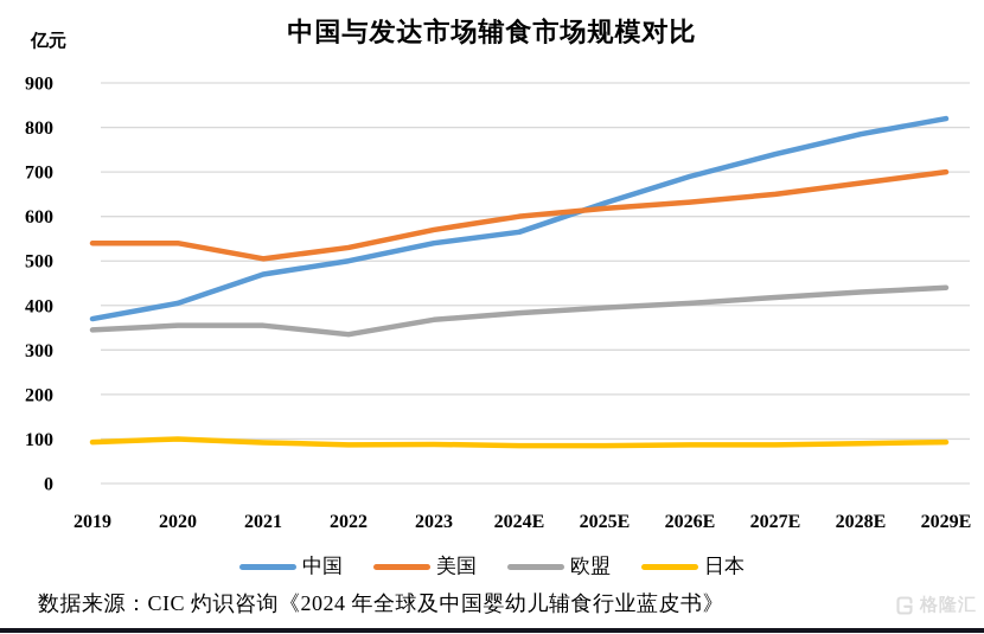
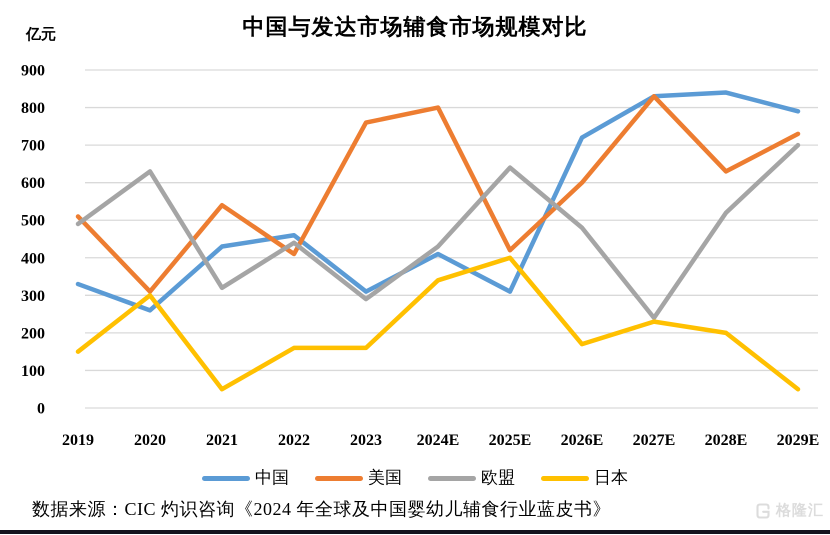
中国/2019: 370 -> 330
美国/2019: 540 -> 510
欧盟/2019: 340 -> 490
日本/2019: 90 -> 150
中国/2020: 400 -> 260
美国/2020: 540 -> 310
欧盟/2020: 360 -> 630
日本/2020: 100 -> 300
中国/2021: 470 -> 430
美国/2021: 500 -> 540
欧盟/2021: 360 -> 320
日本/2021: 90 -> 50
中国/2022: 500 -> 460
美国/2022: 530 -> 410
欧盟/2022: 340 -> 440
日本/2022: 90 -> 160
中国/2023: 540 -> 310
美国/2023: 570 -> 760
欧盟/2023: 370 -> 290
日本/2023: 90 -> 160
中国/2024E: 560 -> 410
美国/2024E: 600 -> 800
欧盟/2024E: 380 -> 430
日本/2024E: 80 -> 340
中国/2025E: 630 -> 310
美国/2025E: 620 -> 420
欧盟/2025E: 400 -> 640
日本/2025E: 80 -> 400
中国/2026E: 690 -> 720
美国/2026E: 630 -> 600
欧盟/2026E: 400 -> 480
日本/2026E: 90 -> 170
中国/2027E: 740 -> 830
美国/2027E: 650 -> 830
欧盟/2027E: 420 -> 240
日本/2027E: 90 -> 230
中国/2028E: 780 -> 840
美国/2028E: 680 -> 630
欧盟/2028E: 430 -> 520
日本/2028E: 90 -> 200
中国/2029E: 820 -> 790
美国/2029E: 700 -> 730
欧盟/2029E: 440 -> 700
日本/2029E: 90 -> 50
